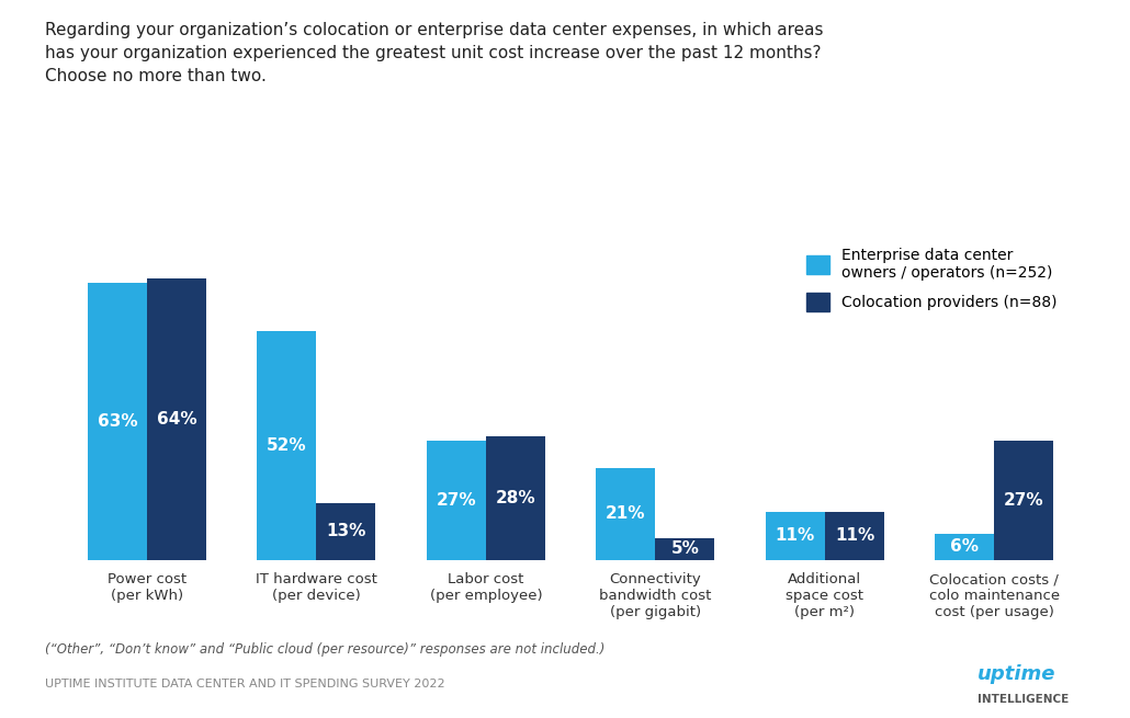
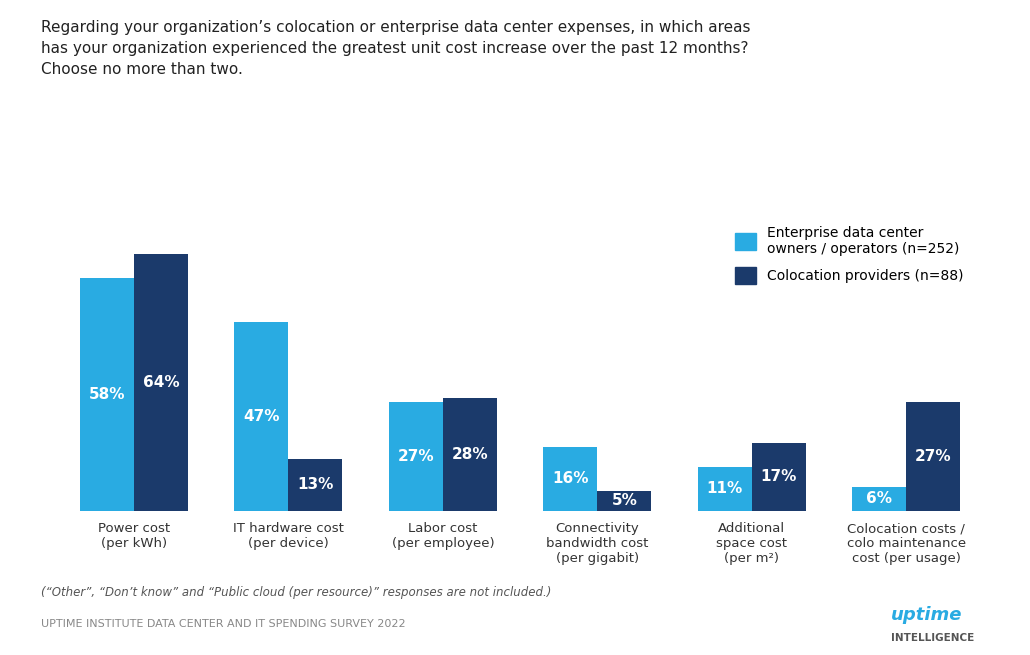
Enterprise data center owners / operators (n=252)/Power cost (per kWh): 63% -> 58%
Enterprise data center owners / operators (n=252)/IT hardware cost (per device): 52% -> 47%
Enterprise data center owners / operators (n=252)/Connectivity bandwidth cost (per gigabit): 21% -> 16%
Colocation providers (n=88)/Additional space cost (per m²): 11% -> 17%
